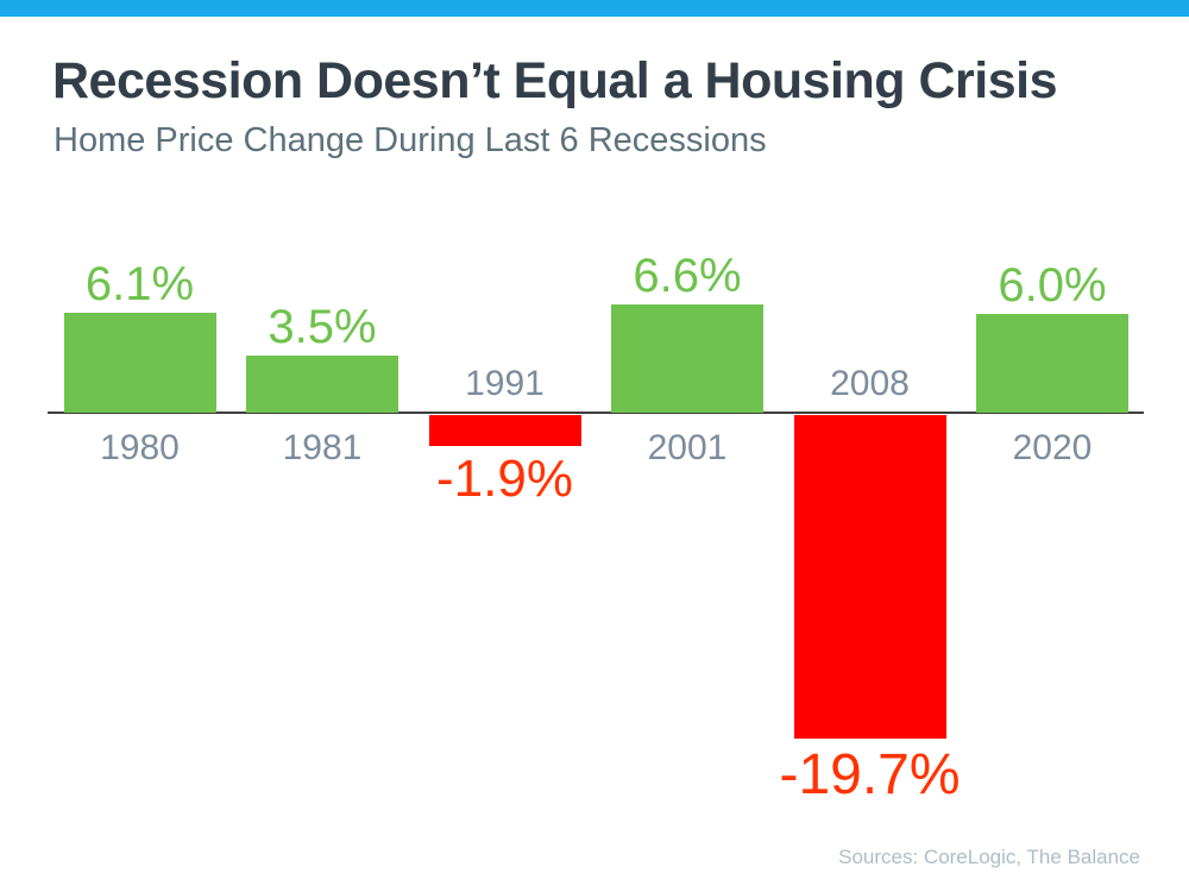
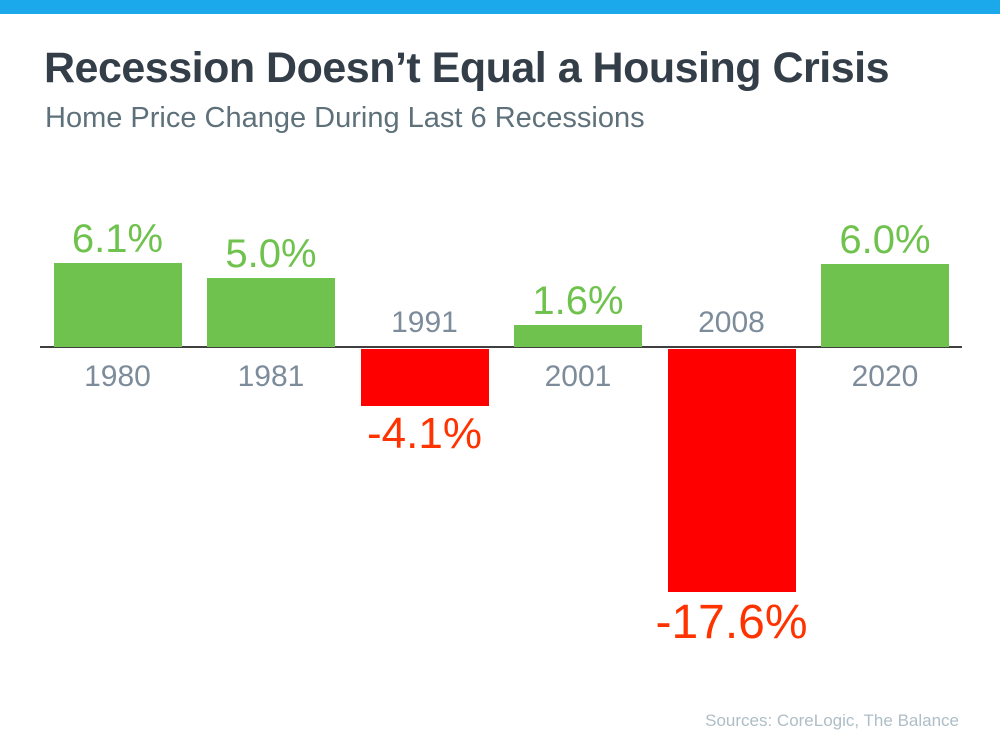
1981: 3.5% -> 5.0%
1991: -1.9% -> -4.1%
2001: 6.6% -> 1.6%
2008: -19.7% -> -17.6%
